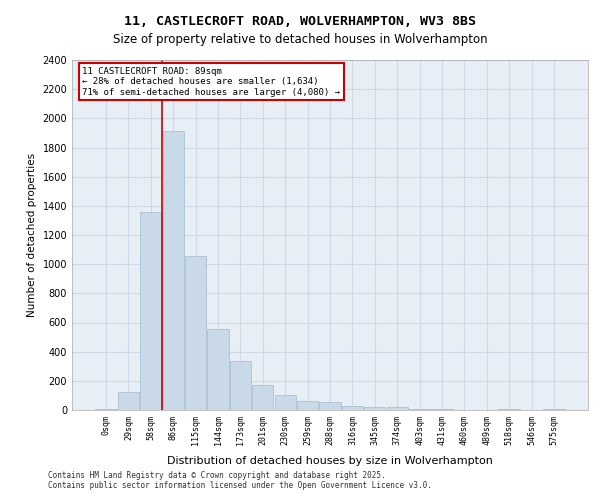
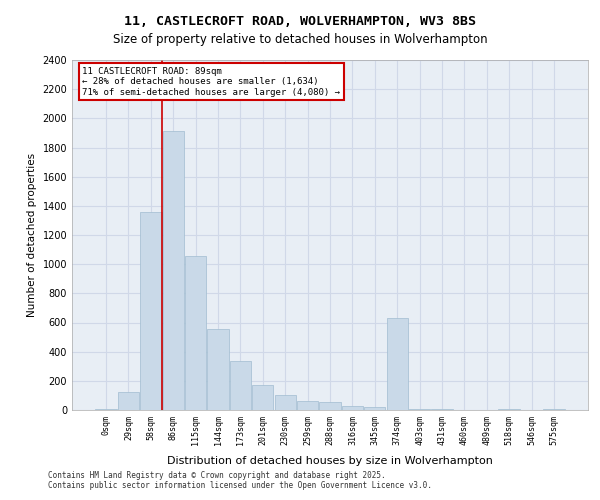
374sqm: 20 -> 630
